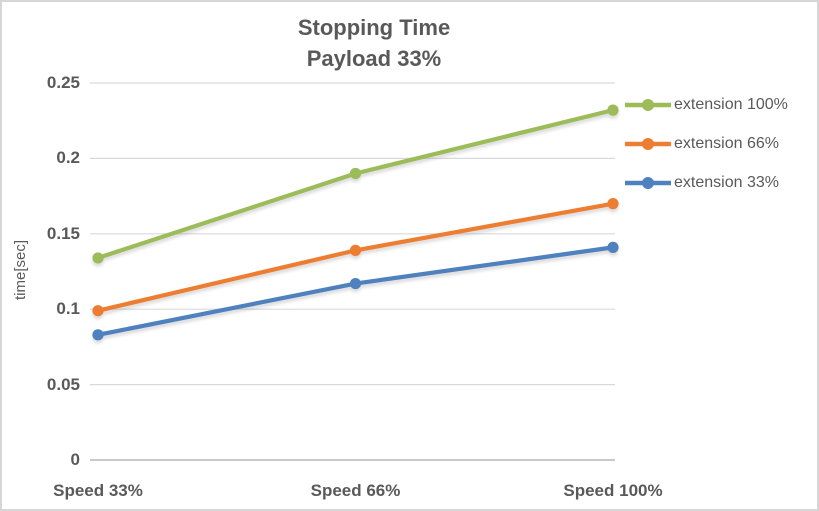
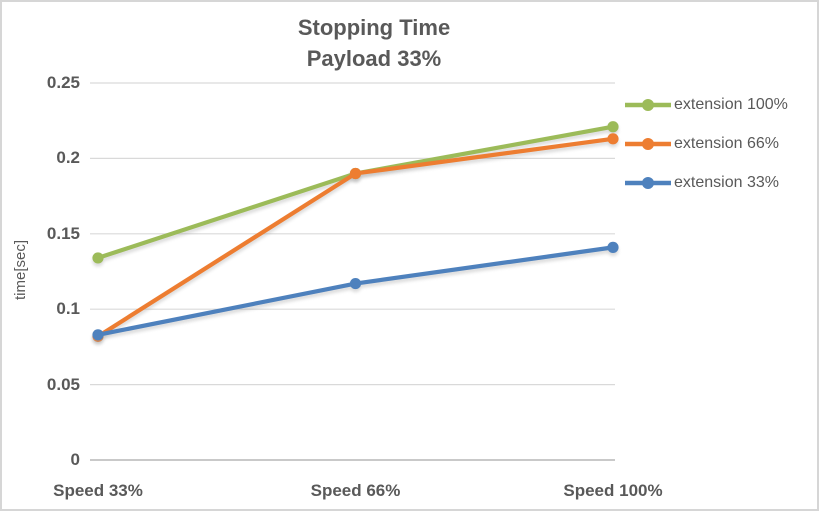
extension 66%/Speed 33%: 0.099 -> 0.082
extension 66%/Speed 66%: 0.139 -> 0.190
extension 100%/Speed 100%: 0.232 -> 0.221
extension 66%/Speed 100%: 0.170 -> 0.213
